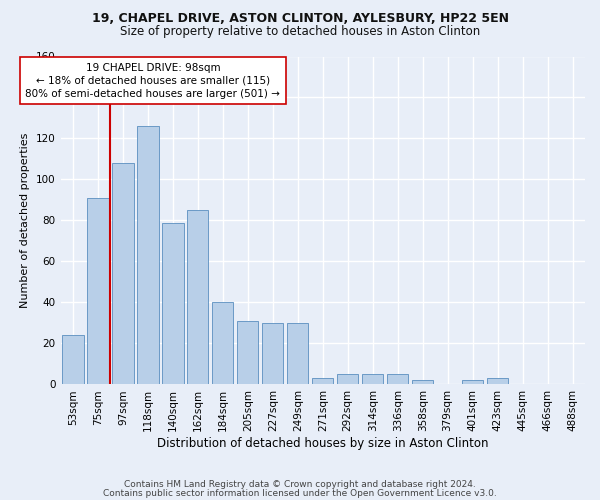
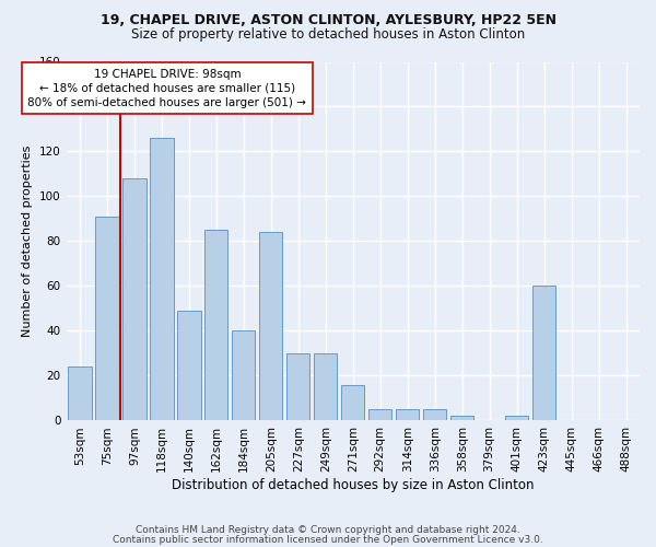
140sqm: 79 -> 49
205sqm: 31 -> 84
271sqm: 3 -> 16
423sqm: 3 -> 60
